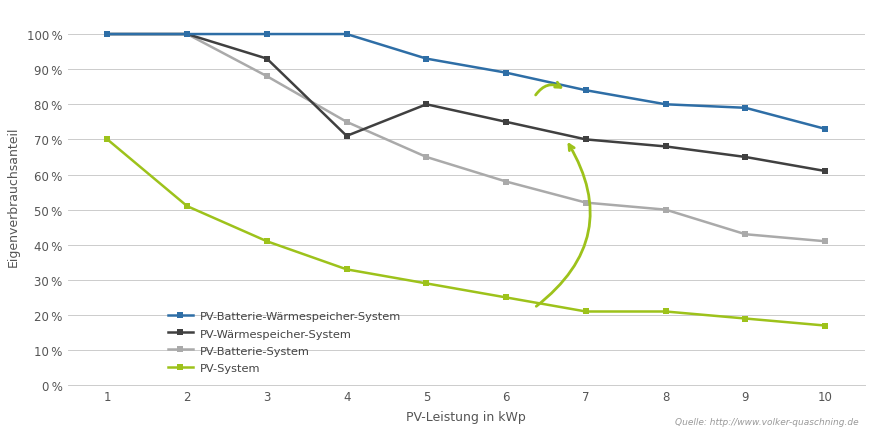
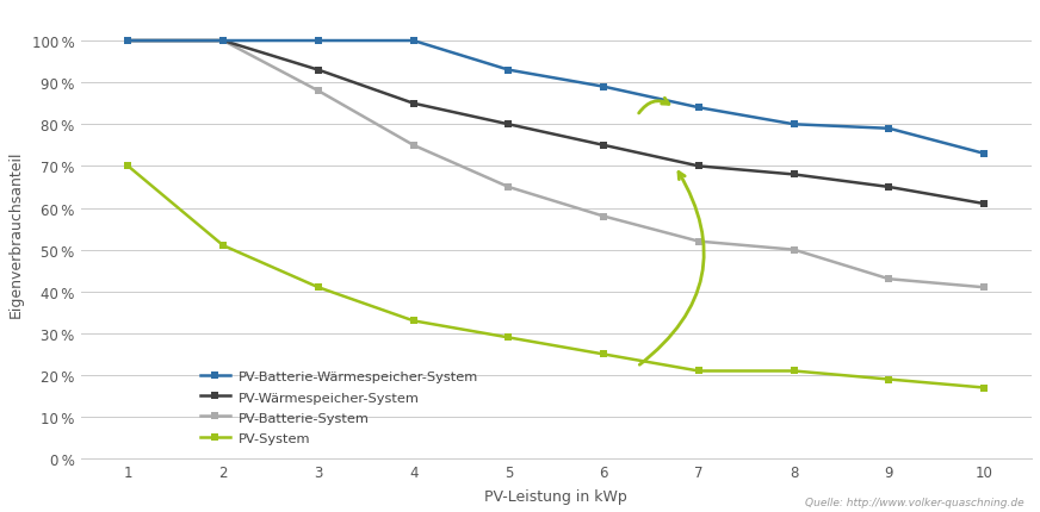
PV-Wärmespeicher-System/4: 71 % -> 85 %
